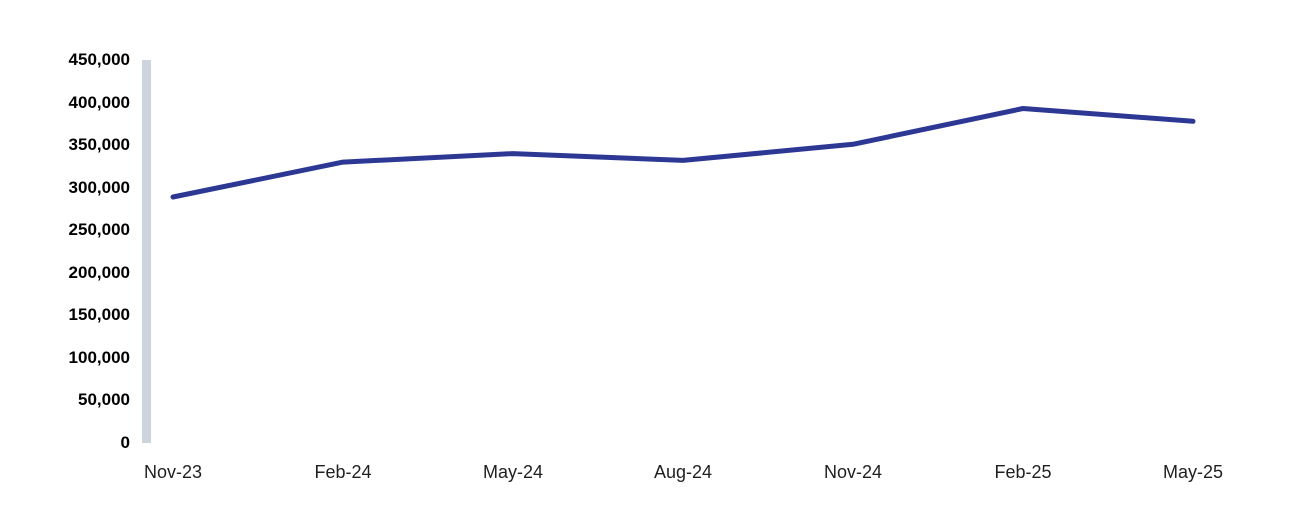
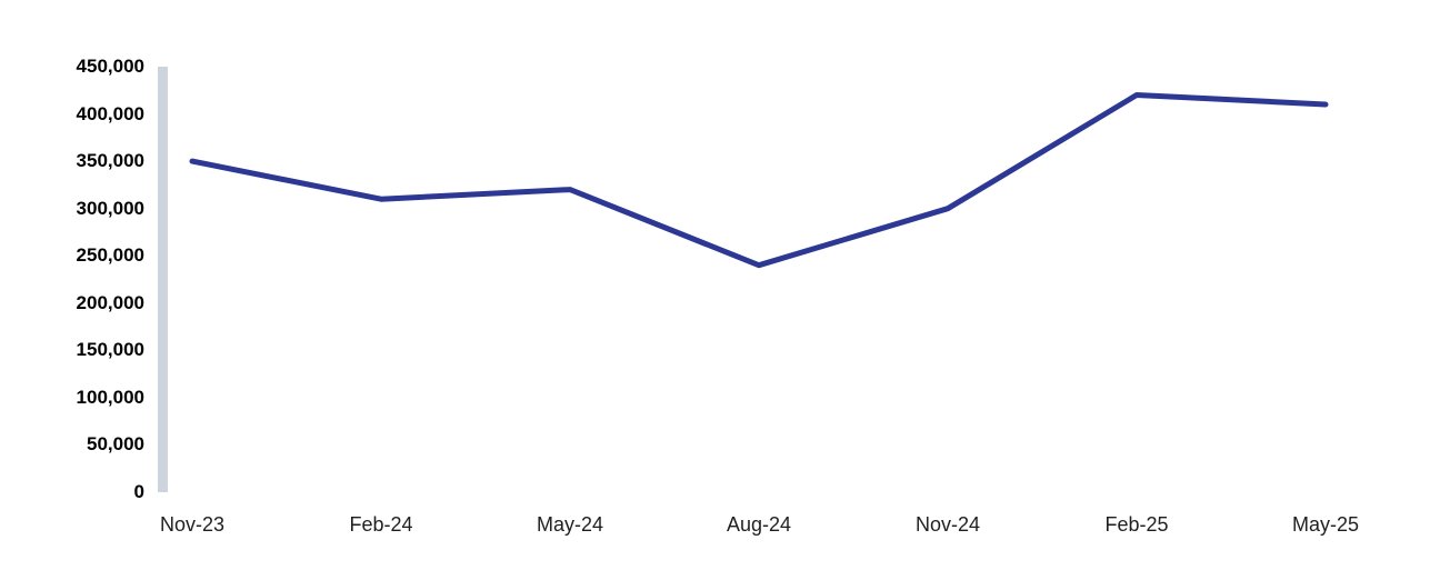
Nov-23: 290000 -> 350000
Feb-24: 330000 -> 310000
May-24: 340000 -> 320000
Aug-24: 330000 -> 240000
Nov-24: 350000 -> 300000
Feb-25: 390000 -> 420000
May-25: 380000 -> 410000
